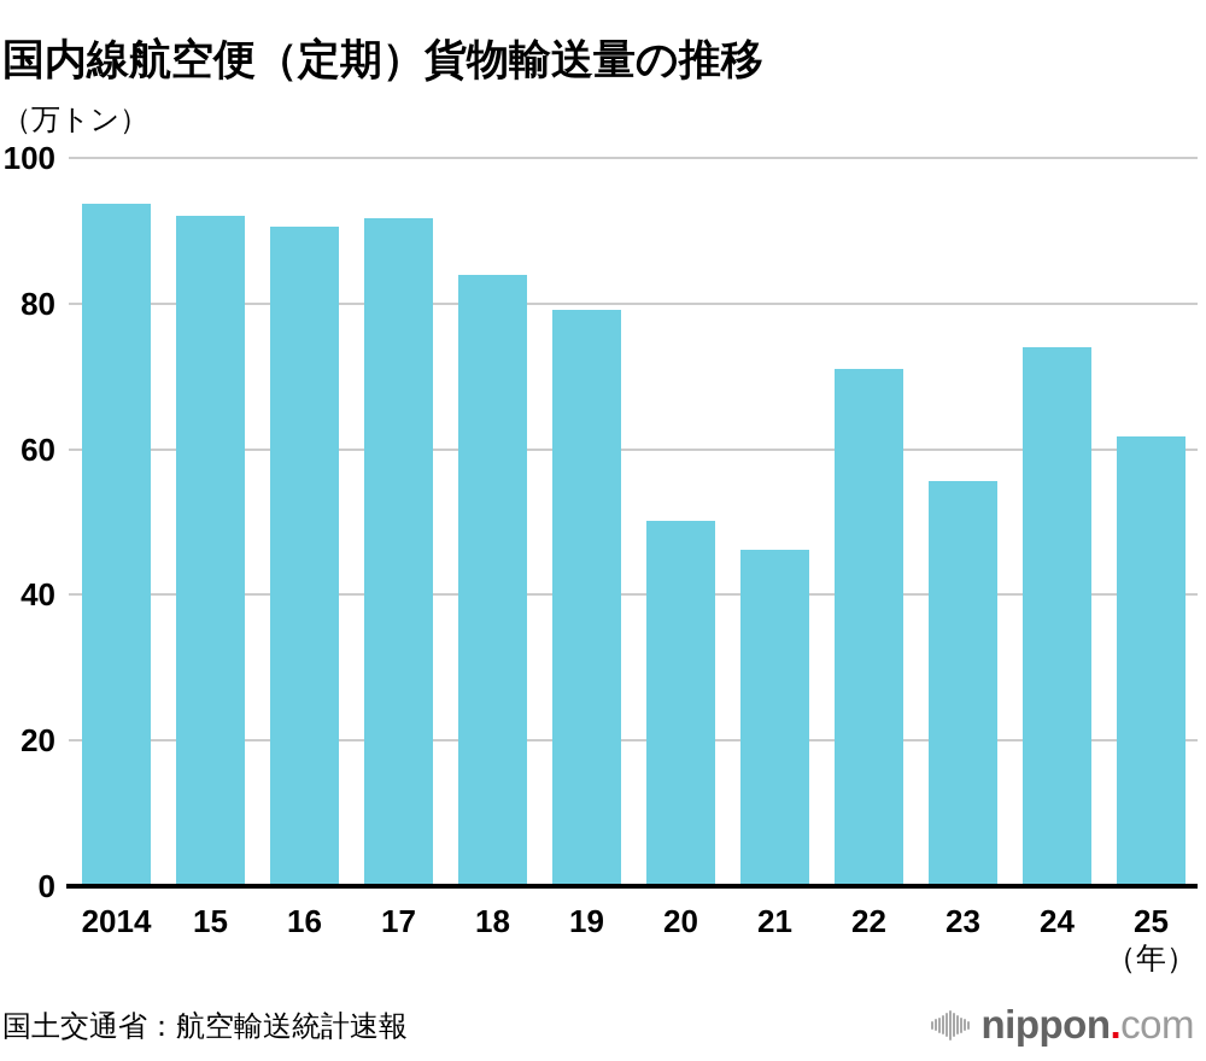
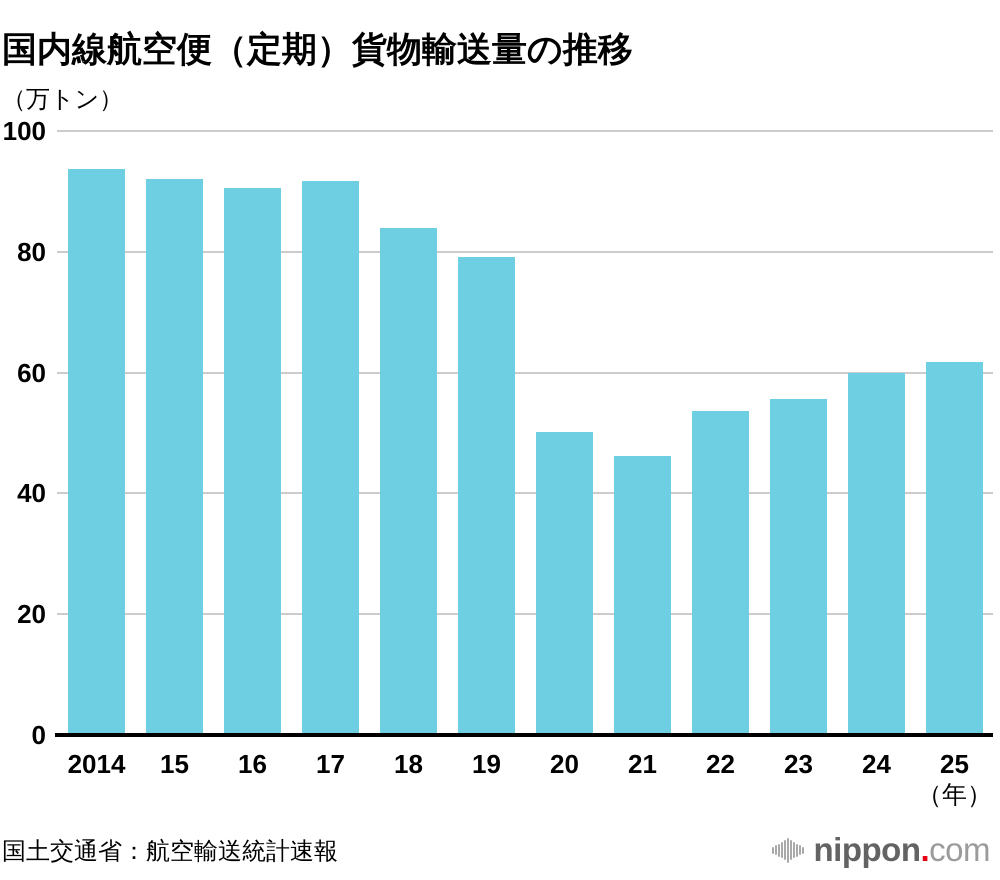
22: 71 -> 54
24: 74 -> 60
